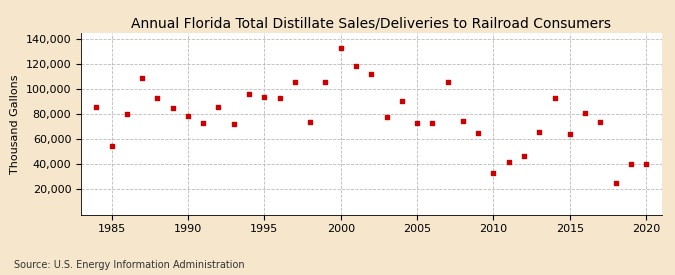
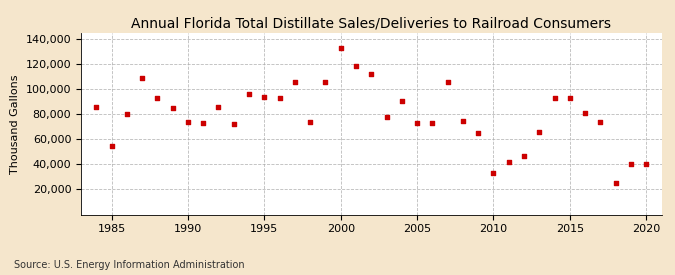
1990: 79,000 -> 74,000
2015: 64,000 -> 93,000
